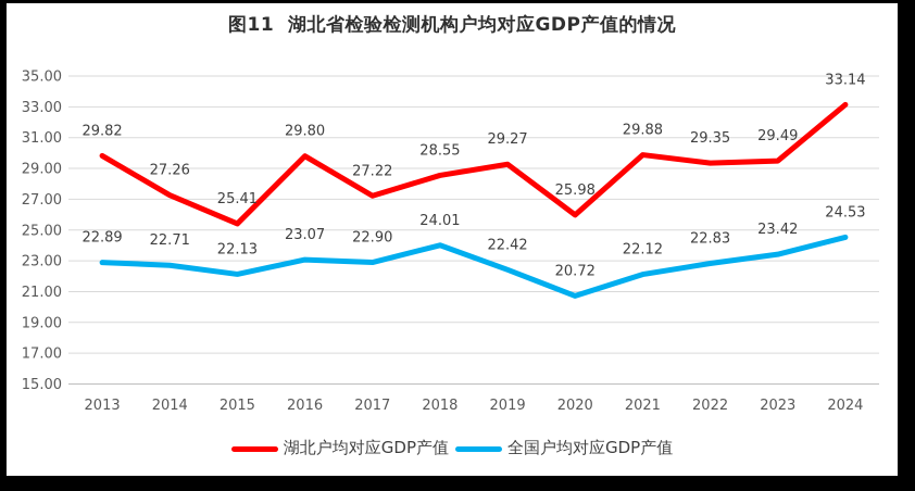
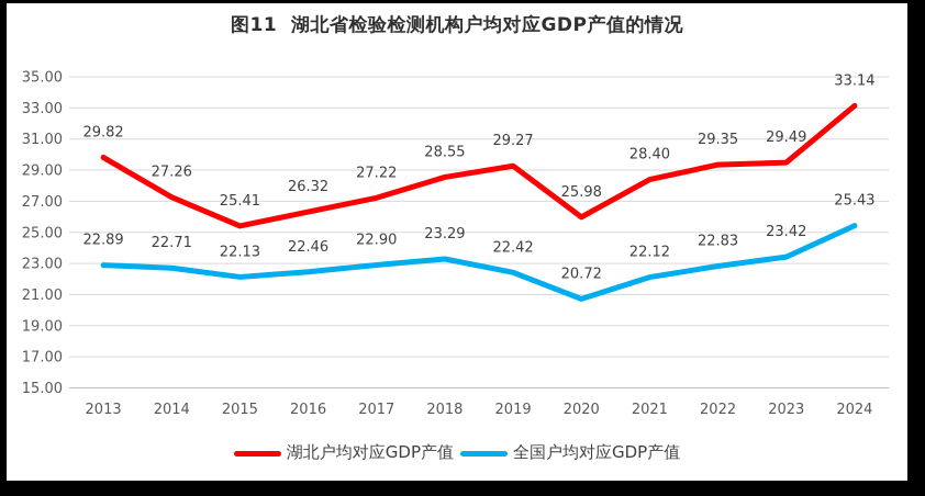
湖北户均对应GDP产值/2016: 29.80 -> 26.32
全国户均对应GDP产值/2016: 23.07 -> 22.46
全国户均对应GDP产值/2018: 24.01 -> 23.29
湖北户均对应GDP产值/2021: 29.88 -> 28.40
全国户均对应GDP产值/2024: 24.53 -> 25.43
